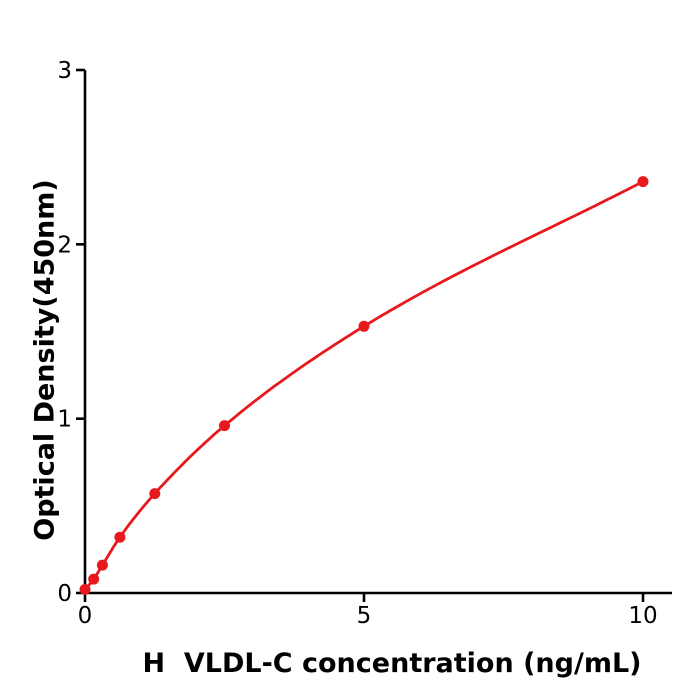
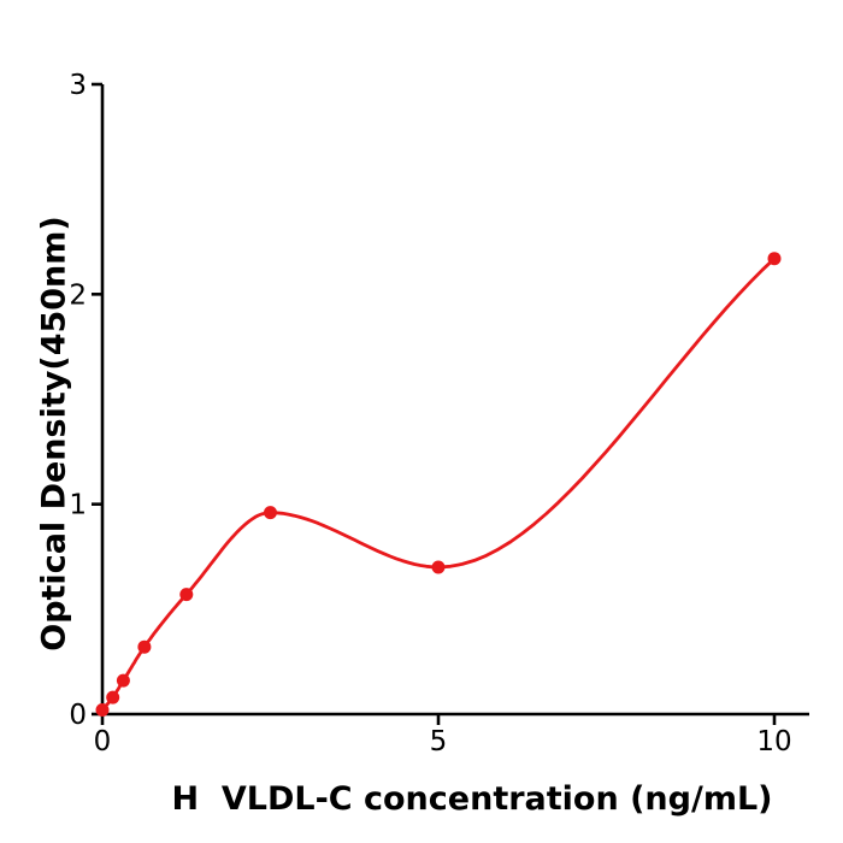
5: 1.53 -> 0.70
10: 2.36 -> 2.17
